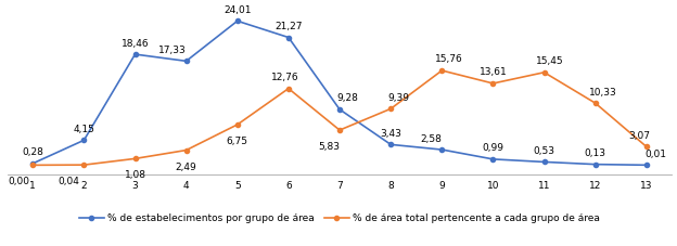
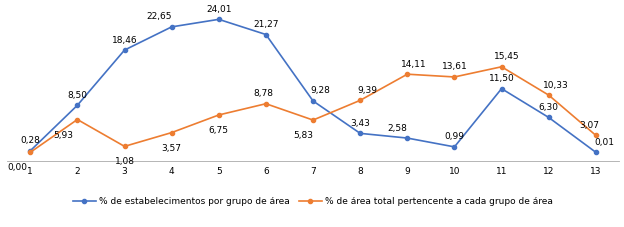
% de estabelecimentos por grupo de área/2: 4,15 -> 8,50
% de área total pertencente a cada grupo de área/2: 0,04 -> 5,93
% de estabelecimentos por grupo de área/4: 17,33 -> 22,65
% de área total pertencente a cada grupo de área/4: 2,49 -> 3,57
% de área total pertencente a cada grupo de área/6: 12,76 -> 8,78
% de área total pertencente a cada grupo de área/9: 15,76 -> 14,11
% de estabelecimentos por grupo de área/11: 0,53 -> 11,50
% de estabelecimentos por grupo de área/12: 0,13 -> 6,30
